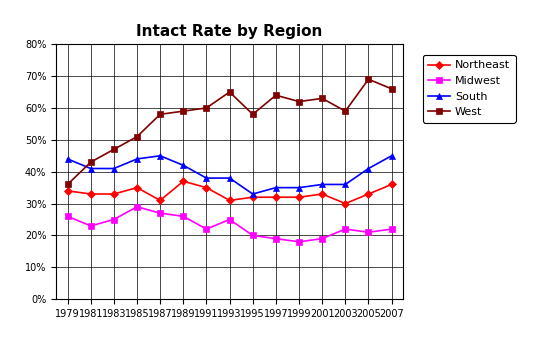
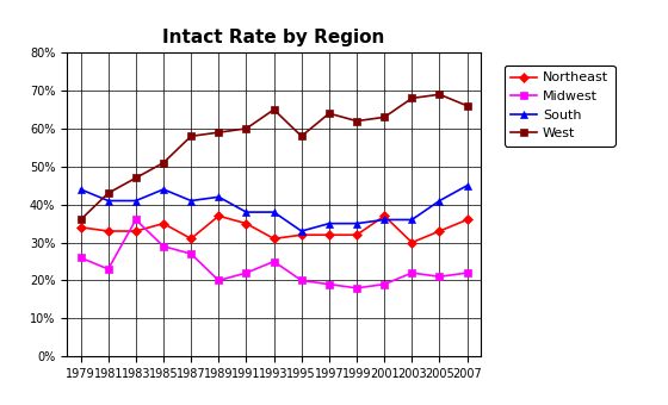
Midwest/1983: 25% -> 36%
South/1987: 45% -> 41%
Midwest/1989: 26% -> 20%
Northeast/2001: 33% -> 37%
West/2003: 59% -> 68%
